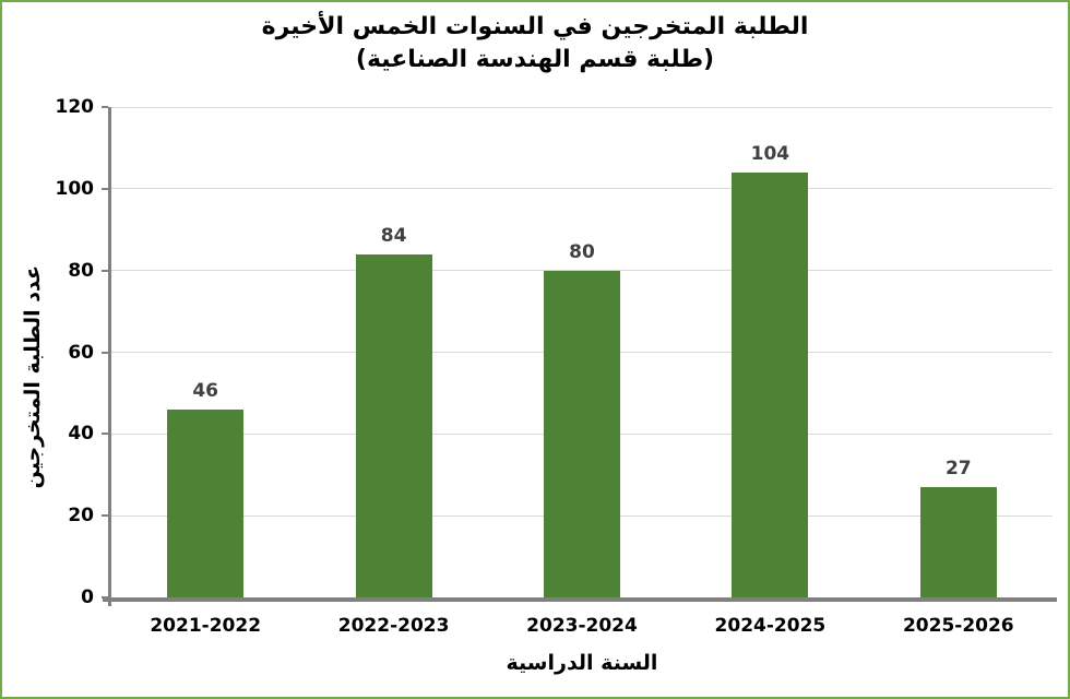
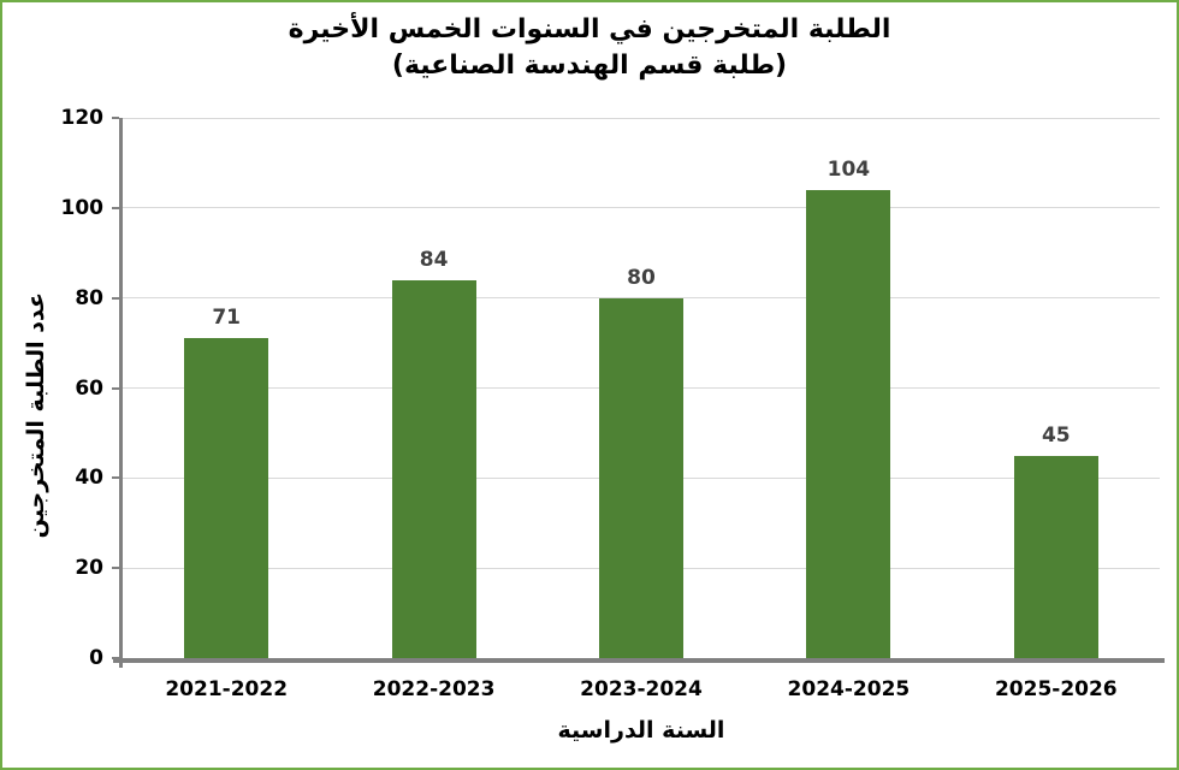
2021-2022: 46 -> 71
2025-2026: 27 -> 45
